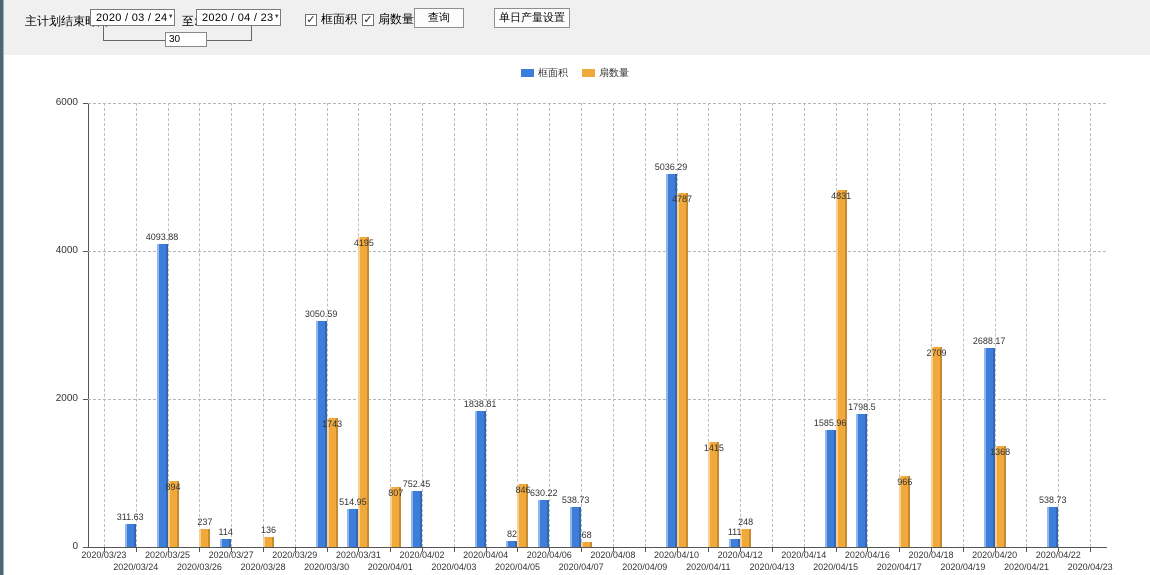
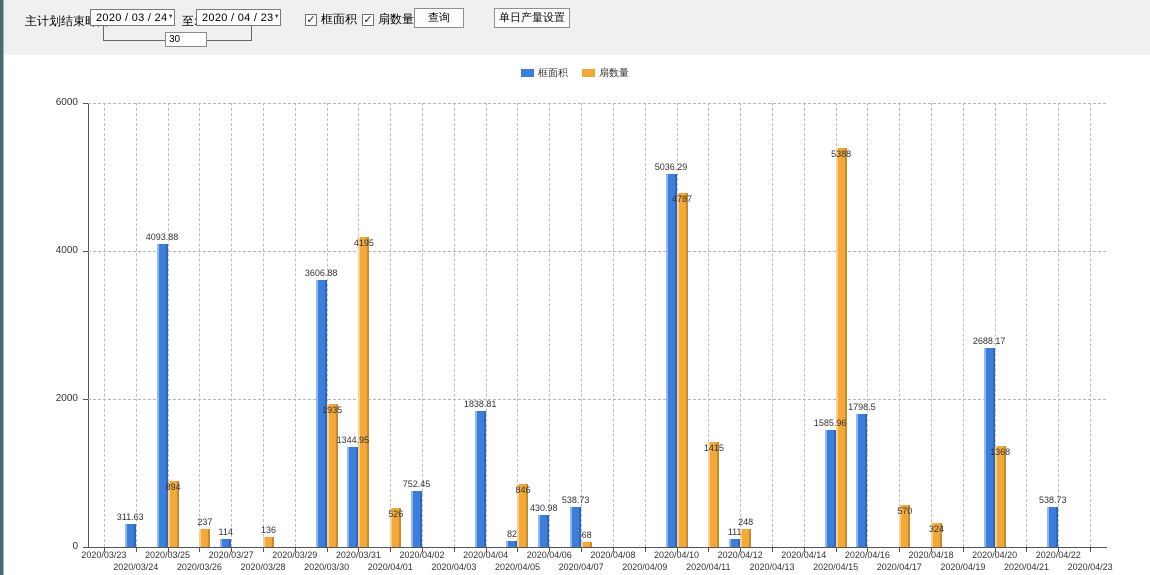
框面积/2020/03/30: 3050.59 -> 3606.88
扇数量/2020/03/30: 1743 -> 1935
框面积/2020/03/31: 514.95 -> 1344.95
扇数量/2020/04/01: 807 -> 526
框面积/2020/04/06: 630.22 -> 430.98
扇数量/2020/04/15: 4831 -> 5388
扇数量/2020/04/17: 966 -> 570
扇数量/2020/04/18: 2709 -> 324
